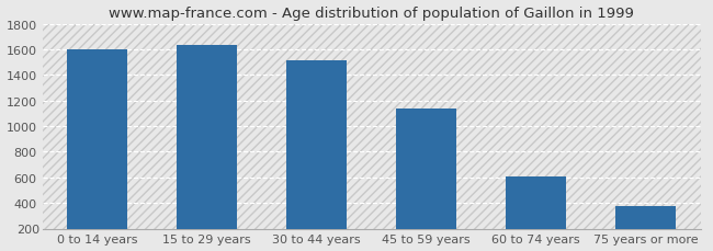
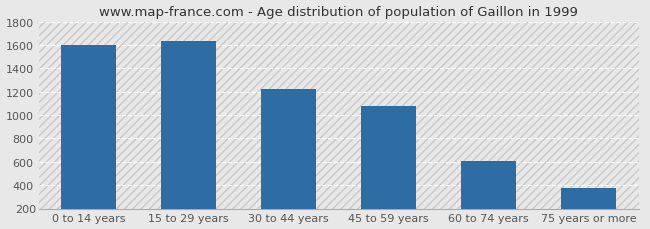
30 to 44 years: 1510 -> 1220
45 to 59 years: 1140 -> 1080
